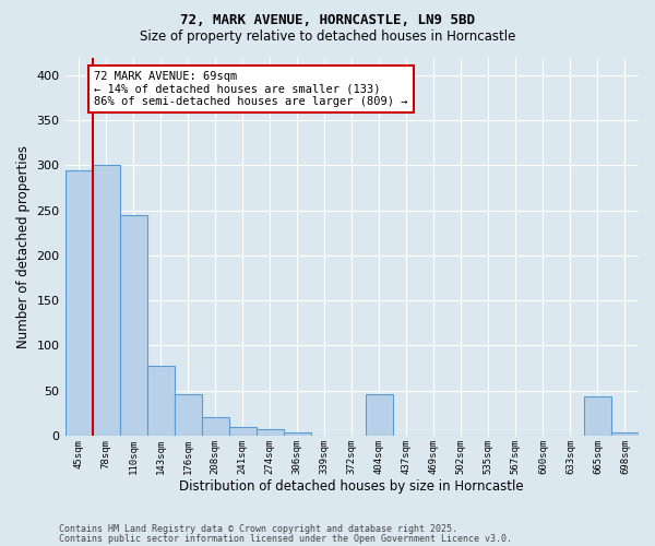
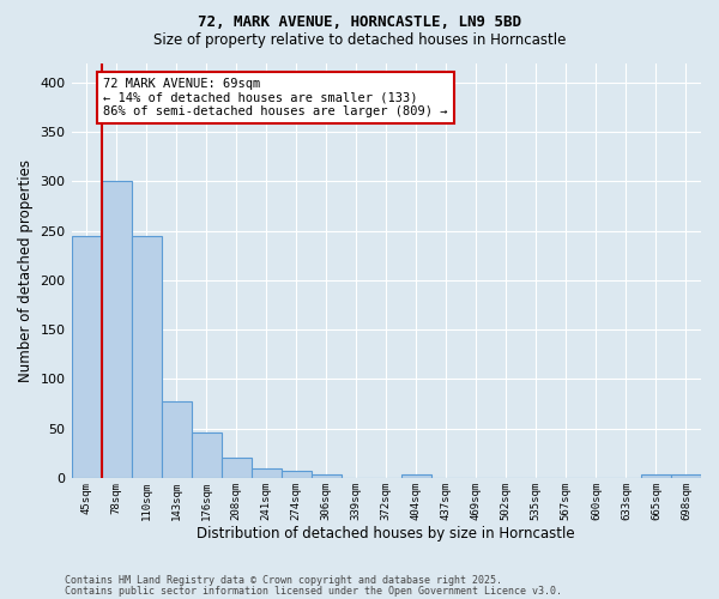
45sqm: 294 -> 245
404sqm: 46 -> 3
665sqm: 44 -> 3
